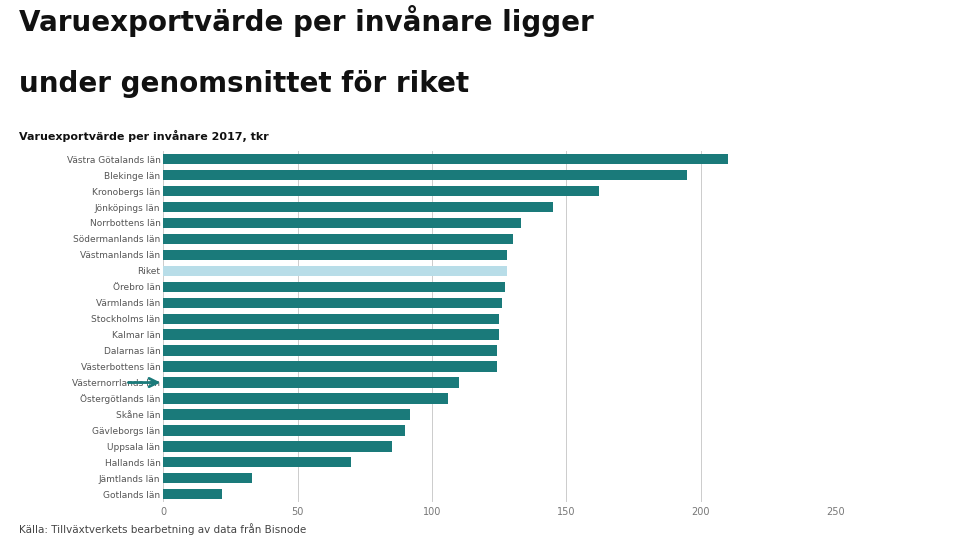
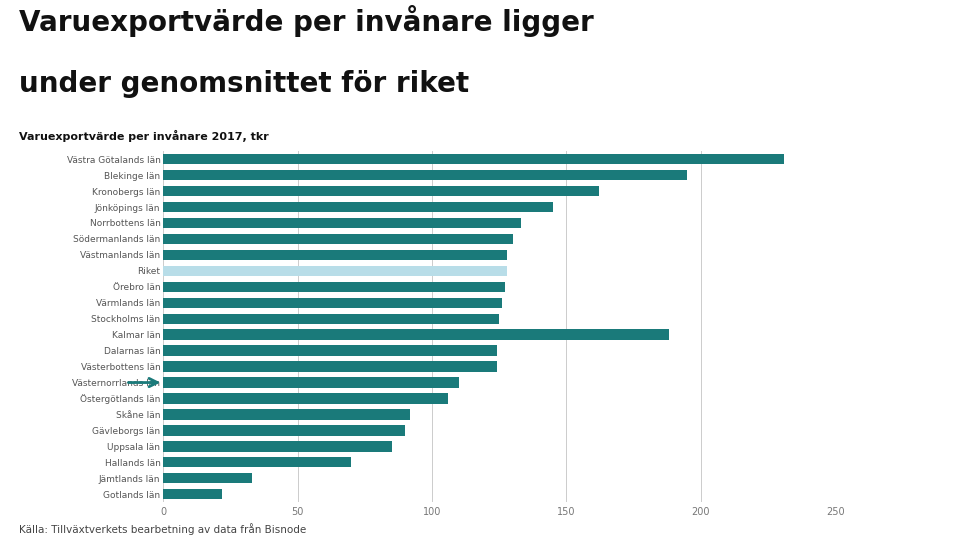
Västra Götalands län: 210 -> 231
Kalmar län: 125 -> 188
